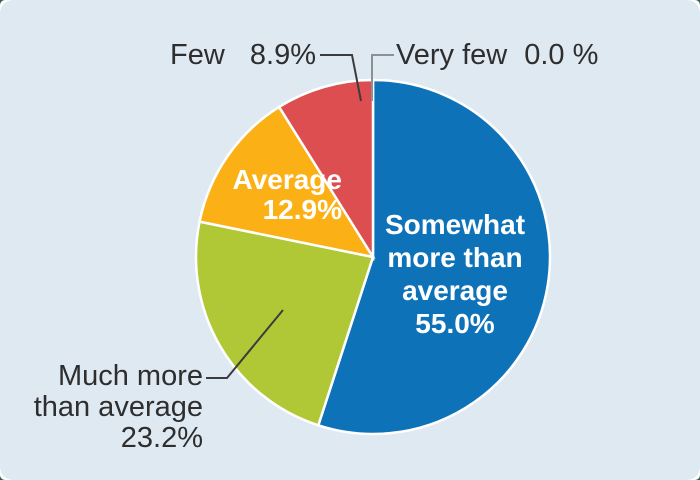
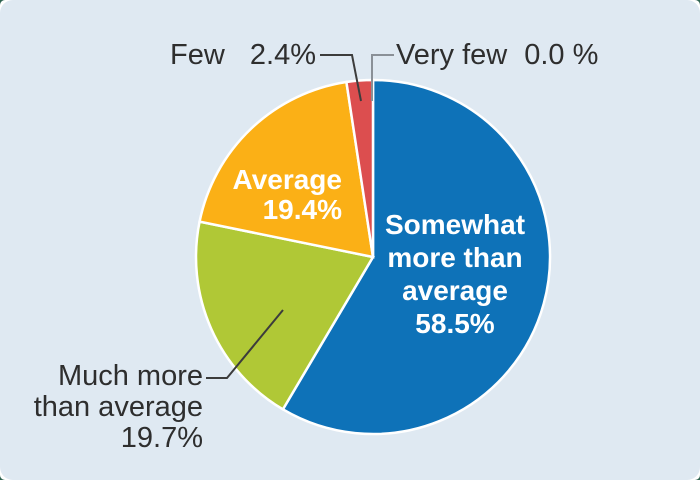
Somewhat more than average: 55.0% -> 58.5%
Much more than average: 23.2% -> 19.7%
Average: 12.9% -> 19.4%
Few: 8.9% -> 2.4%
